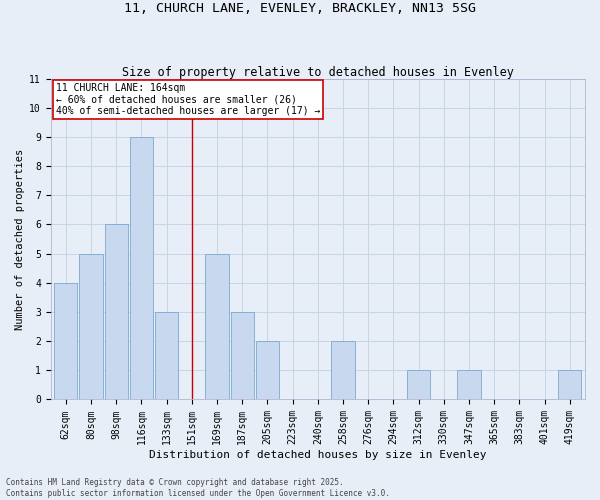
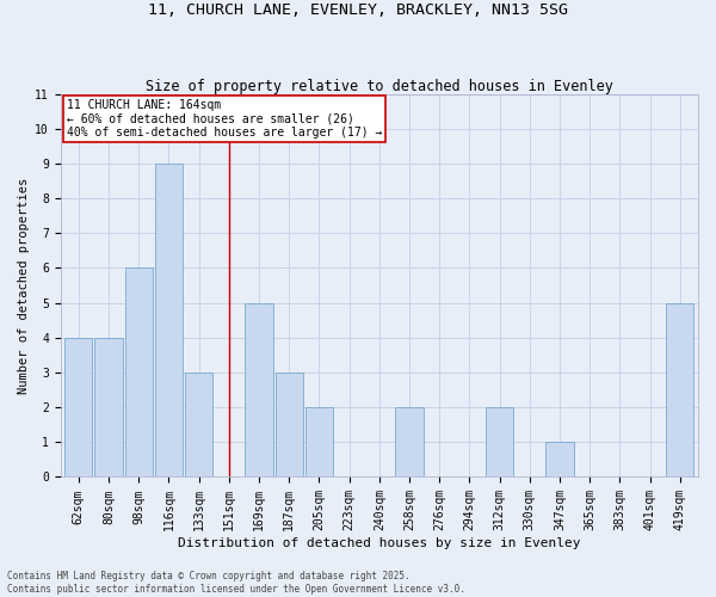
80sqm: 5 -> 4
312sqm: 1 -> 2
419sqm: 1 -> 5
